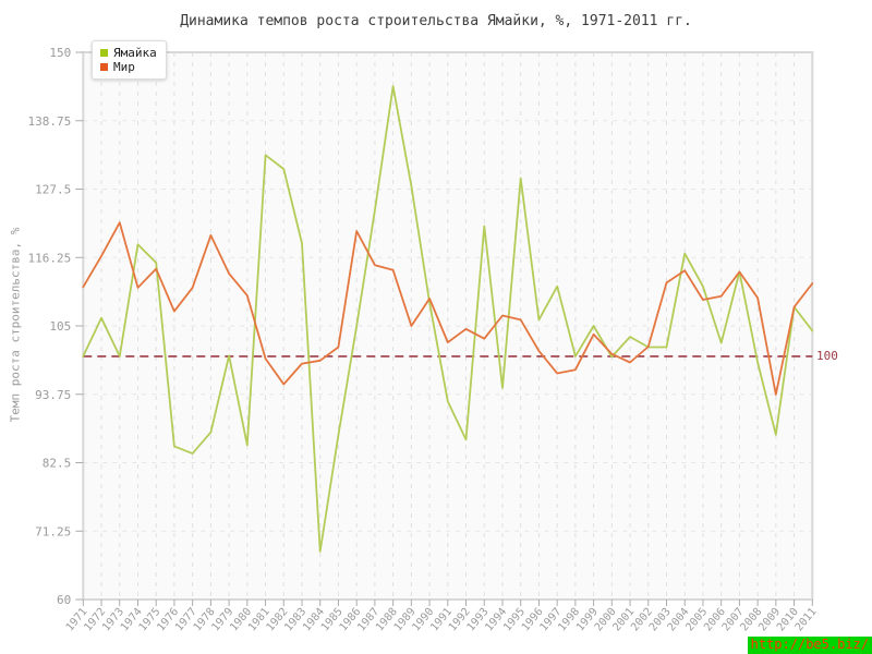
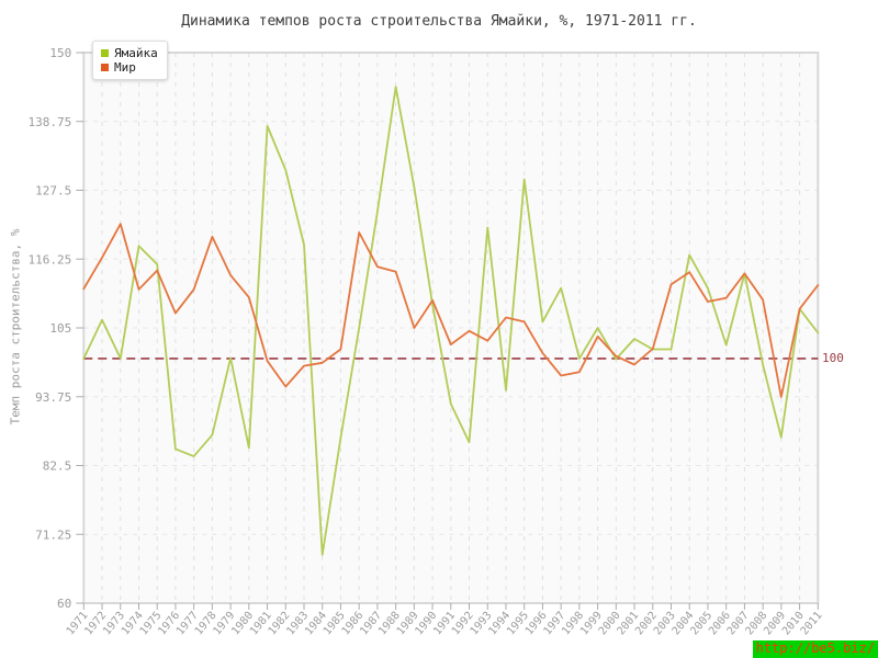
Ямайка/1981: 133 -> 138
